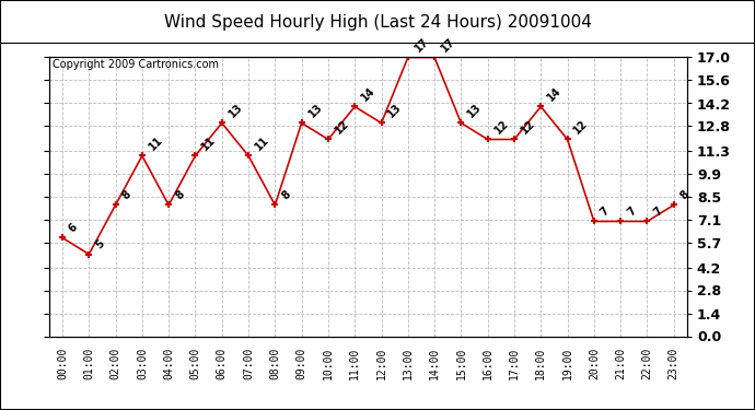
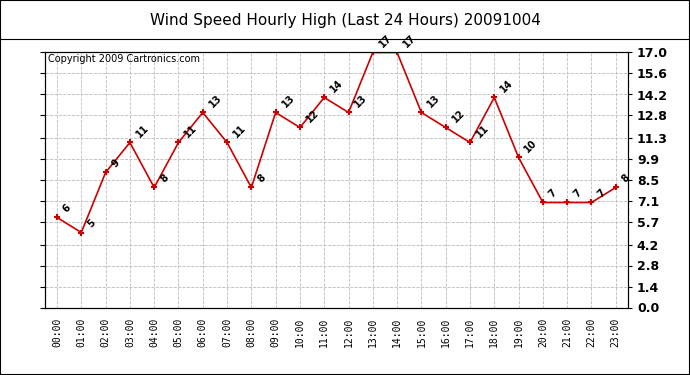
02:00: 8 -> 9
17:00: 12 -> 11
19:00: 12 -> 10
